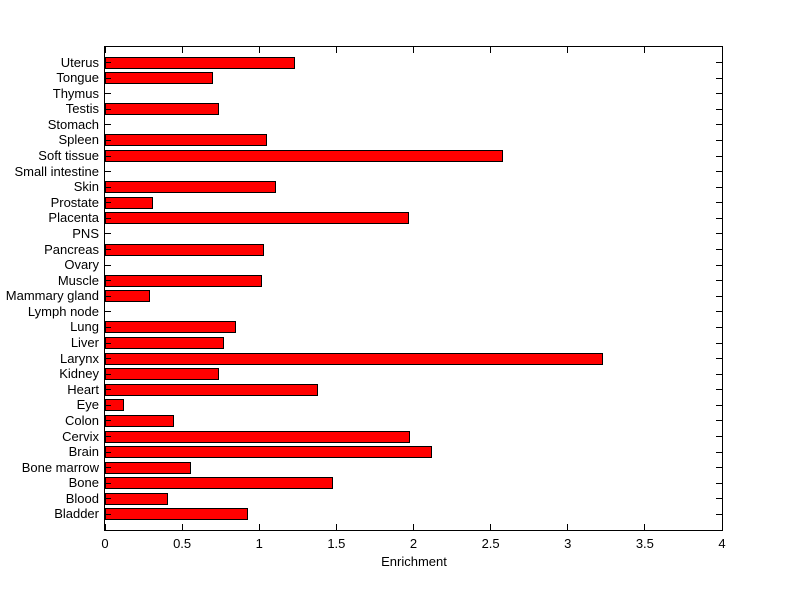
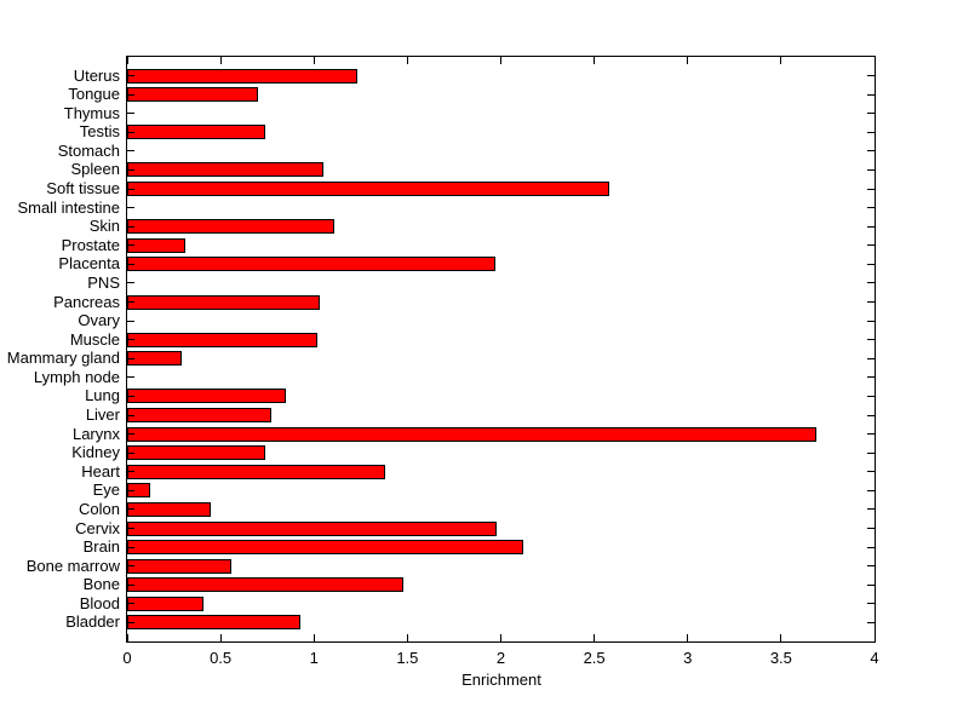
Larynx: 3.23 -> 3.69
